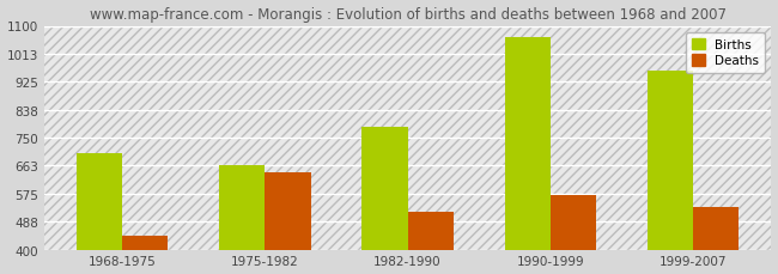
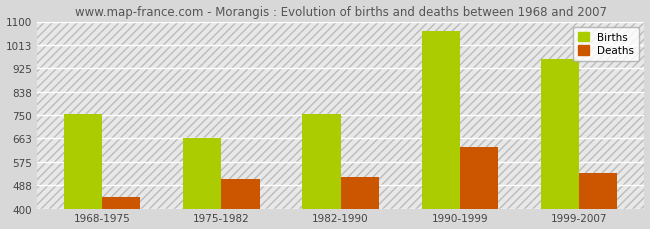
Births/1968-1975: 700 -> 755
Deaths/1975-1982: 640 -> 510
Births/1982-1990: 785 -> 755
Deaths/1990-1999: 570 -> 630
